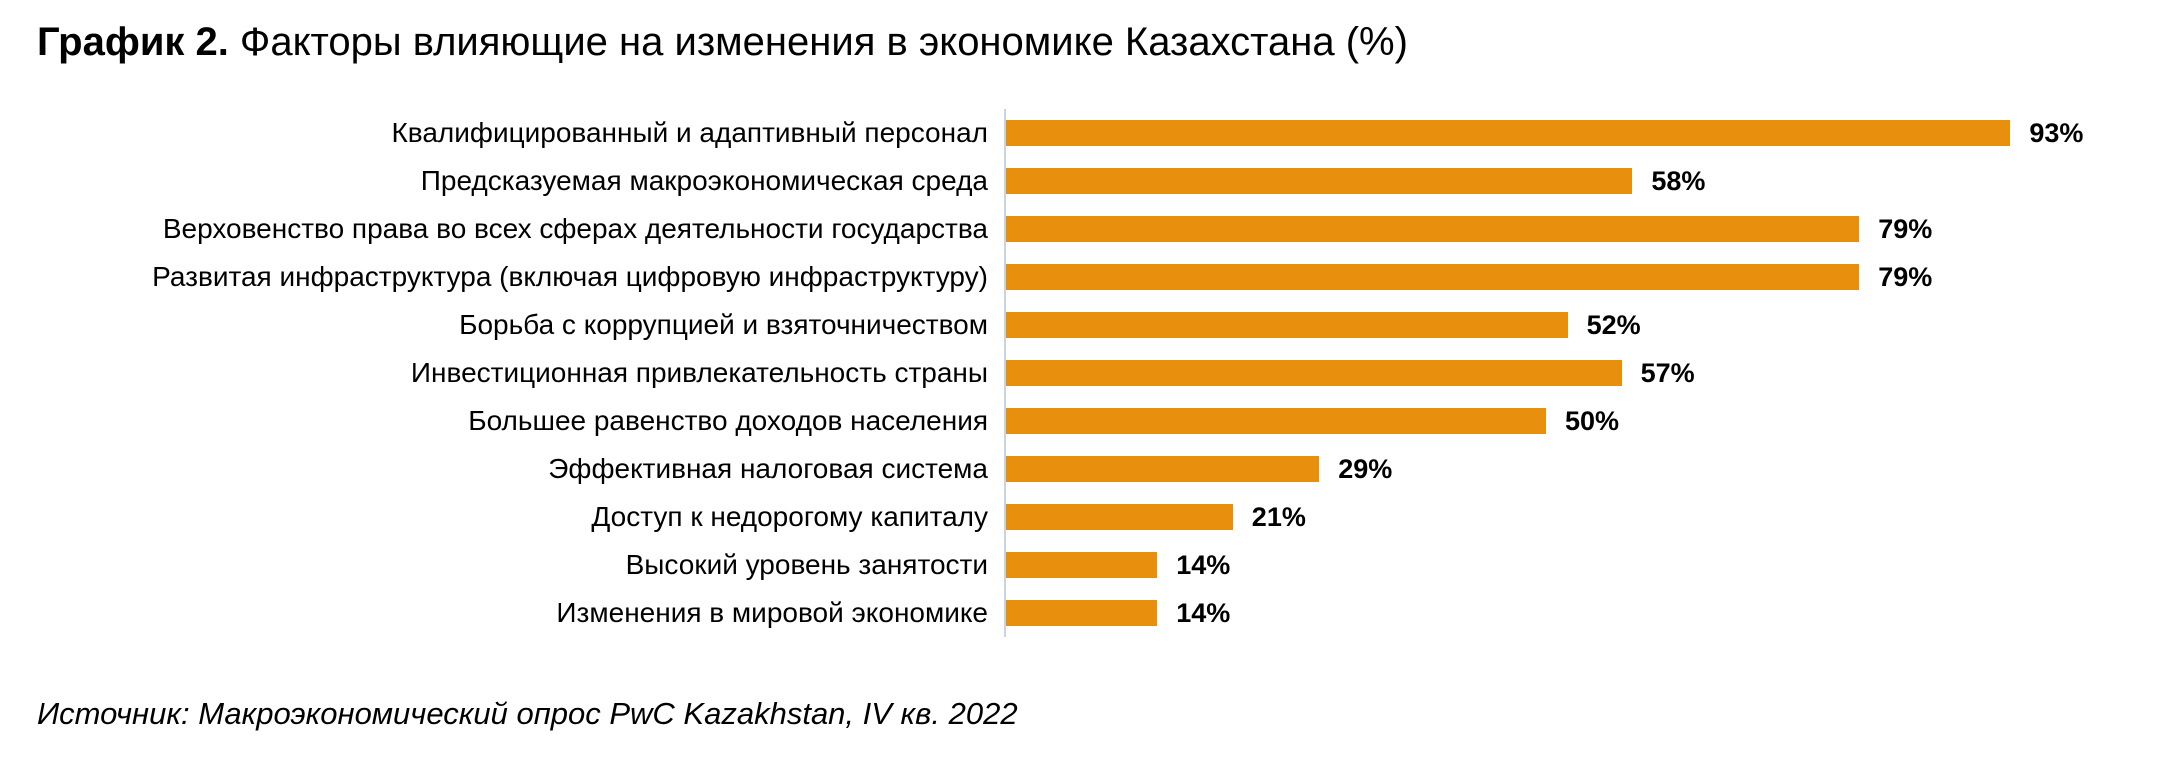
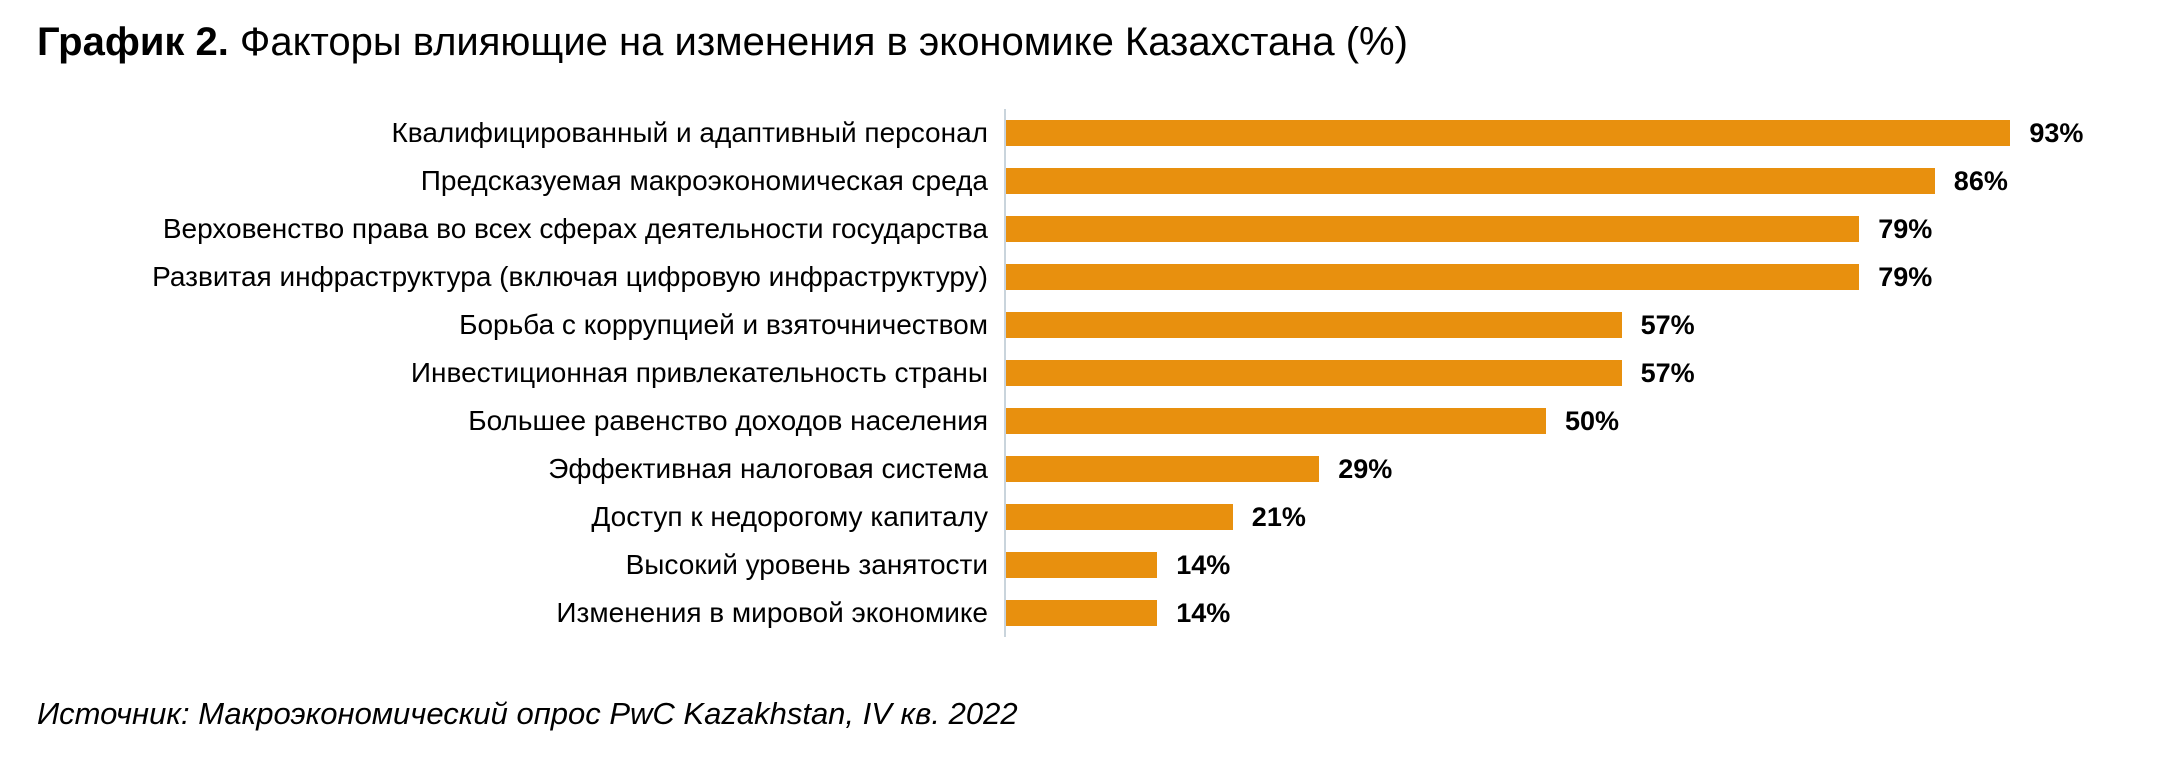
Предсказуемая макроэкономическая среда: 58% -> 86%
Борьба с коррупцией и взяточничеством: 52% -> 57%
